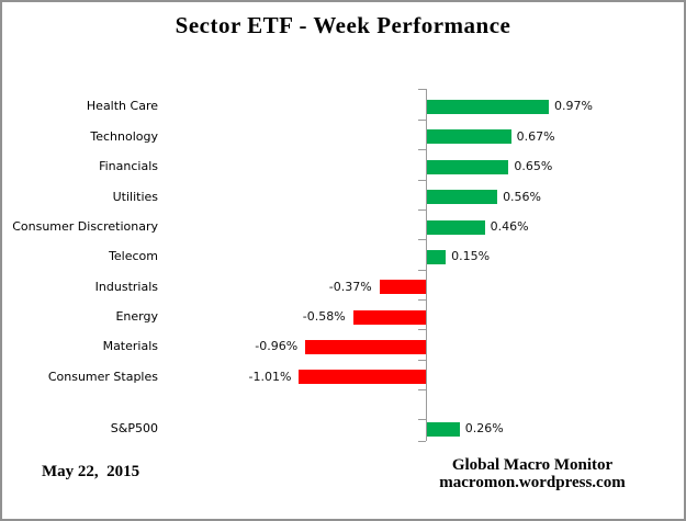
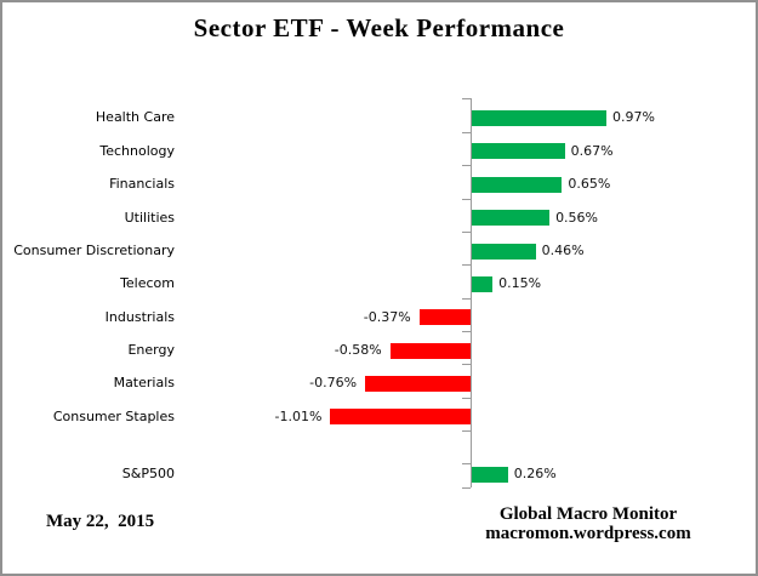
Materials: -0.96% -> -0.76%
